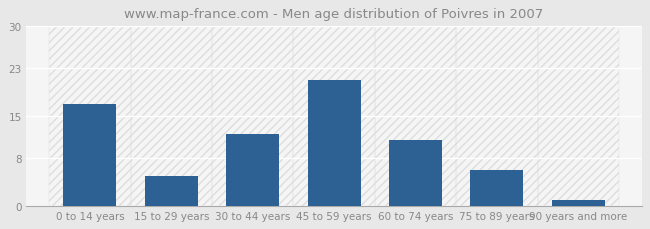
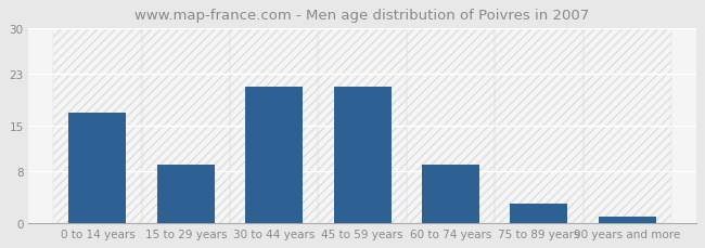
15 to 29 years: 5 -> 9
30 to 44 years: 12 -> 21
60 to 74 years: 11 -> 9
75 to 89 years: 6 -> 3
